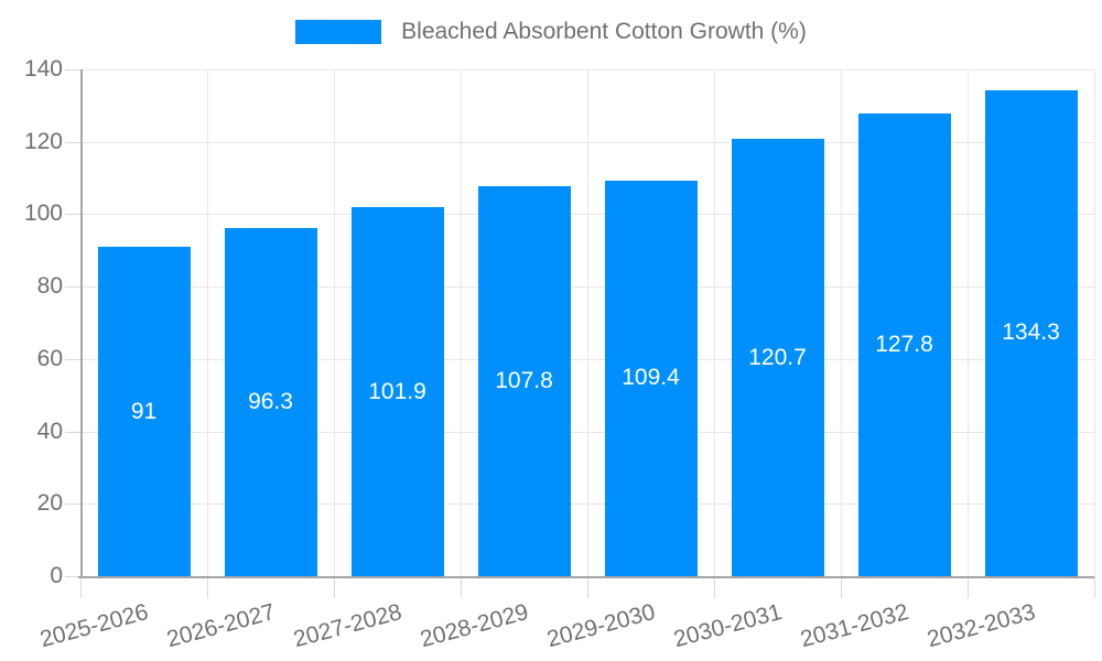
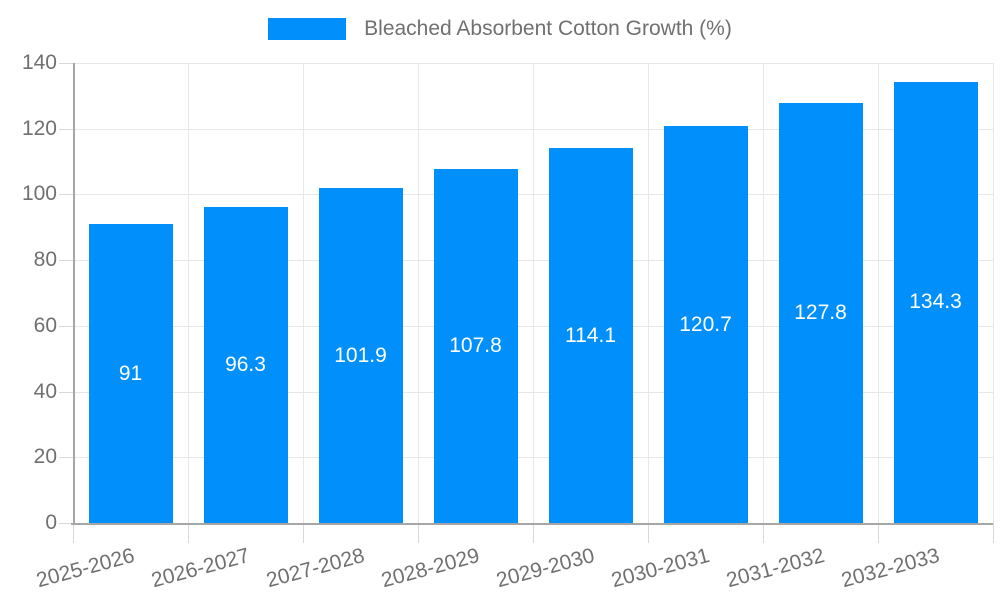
2029-2030: 109.4 -> 114.1
